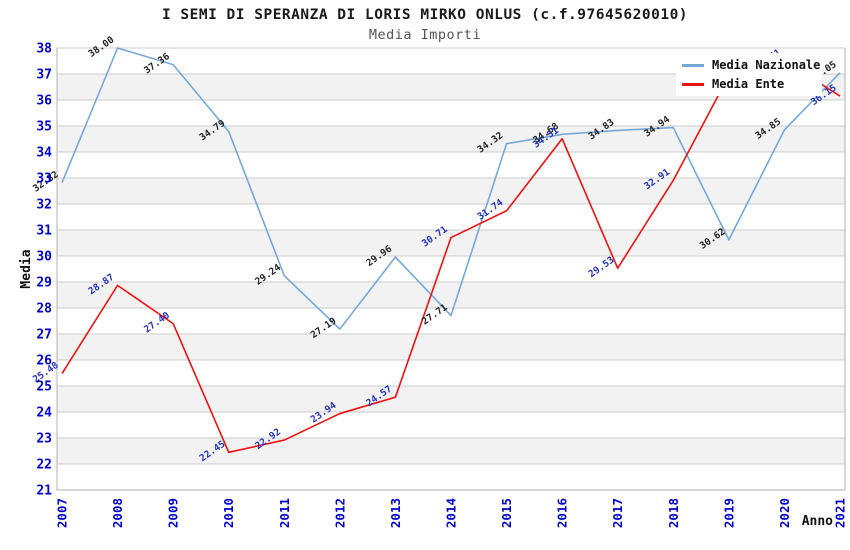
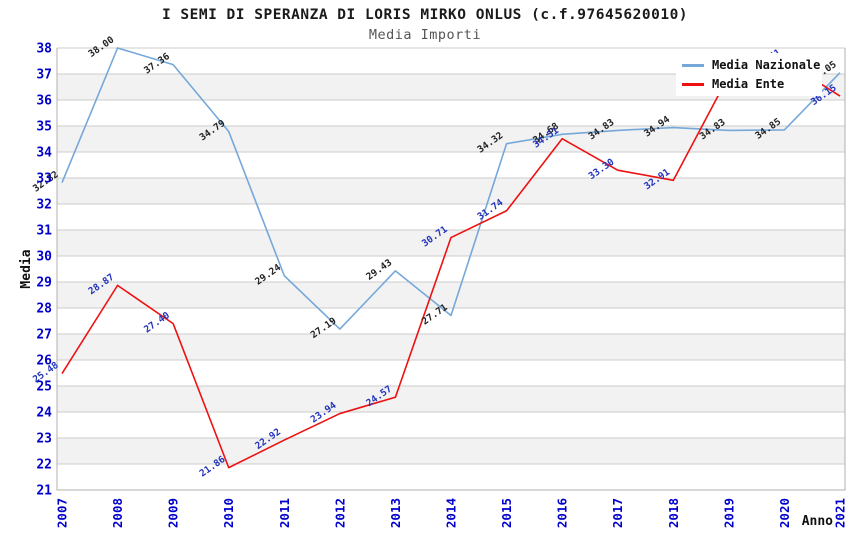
Media Ente/2010: 22.45 -> 21.86
Media Nazionale/2013: 29.96 -> 29.43
Media Ente/2017: 29.53 -> 33.30
Media Nazionale/2019: 30.62 -> 34.83
